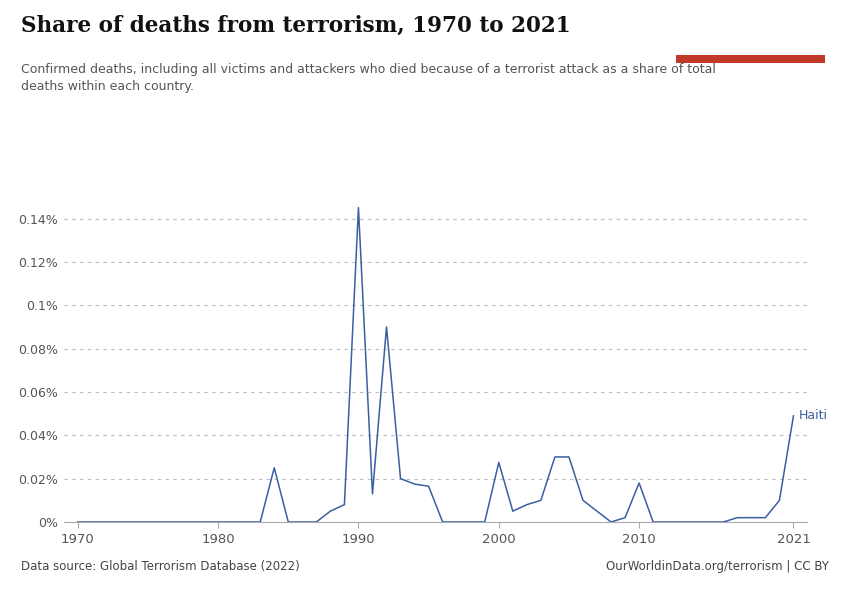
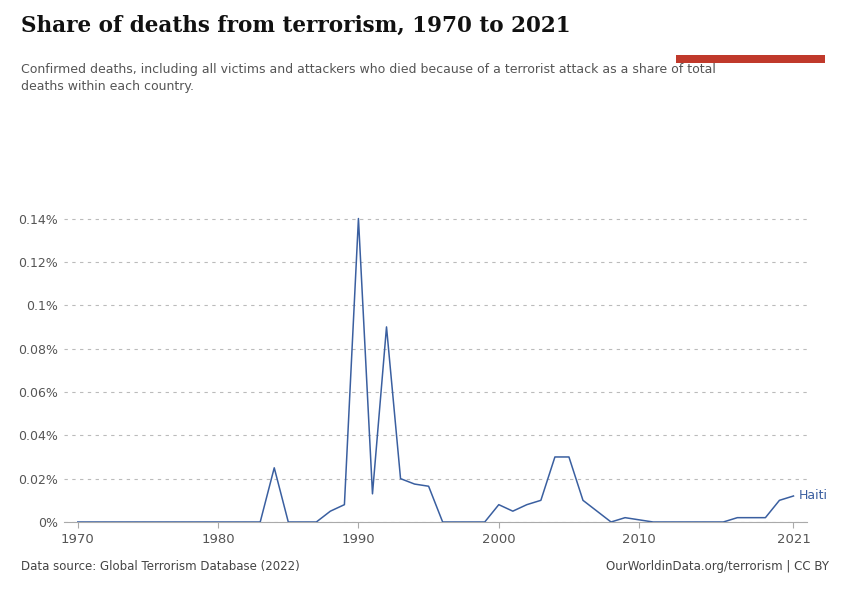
1990: 0.1450% -> 0.1400%
2000: 0.0275% -> 0.0080%
2010: 0.0180% -> 0.0010%
2021: 0.0490% -> 0.0120%
